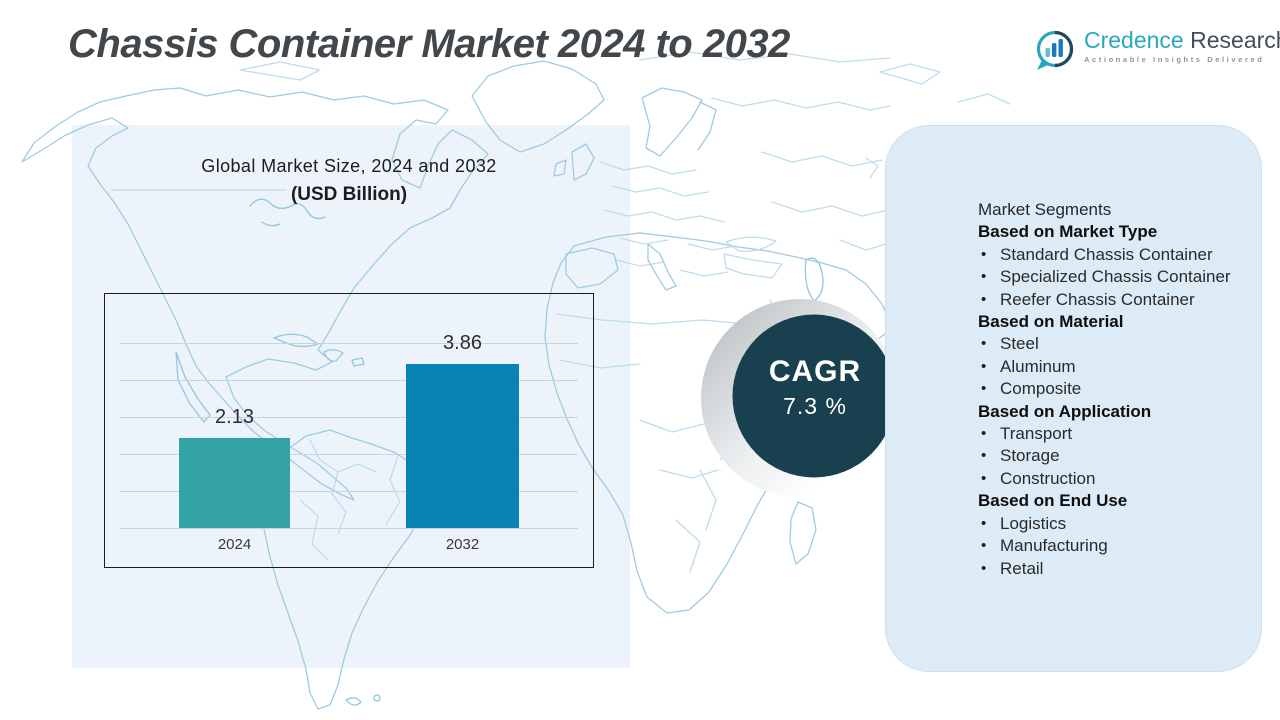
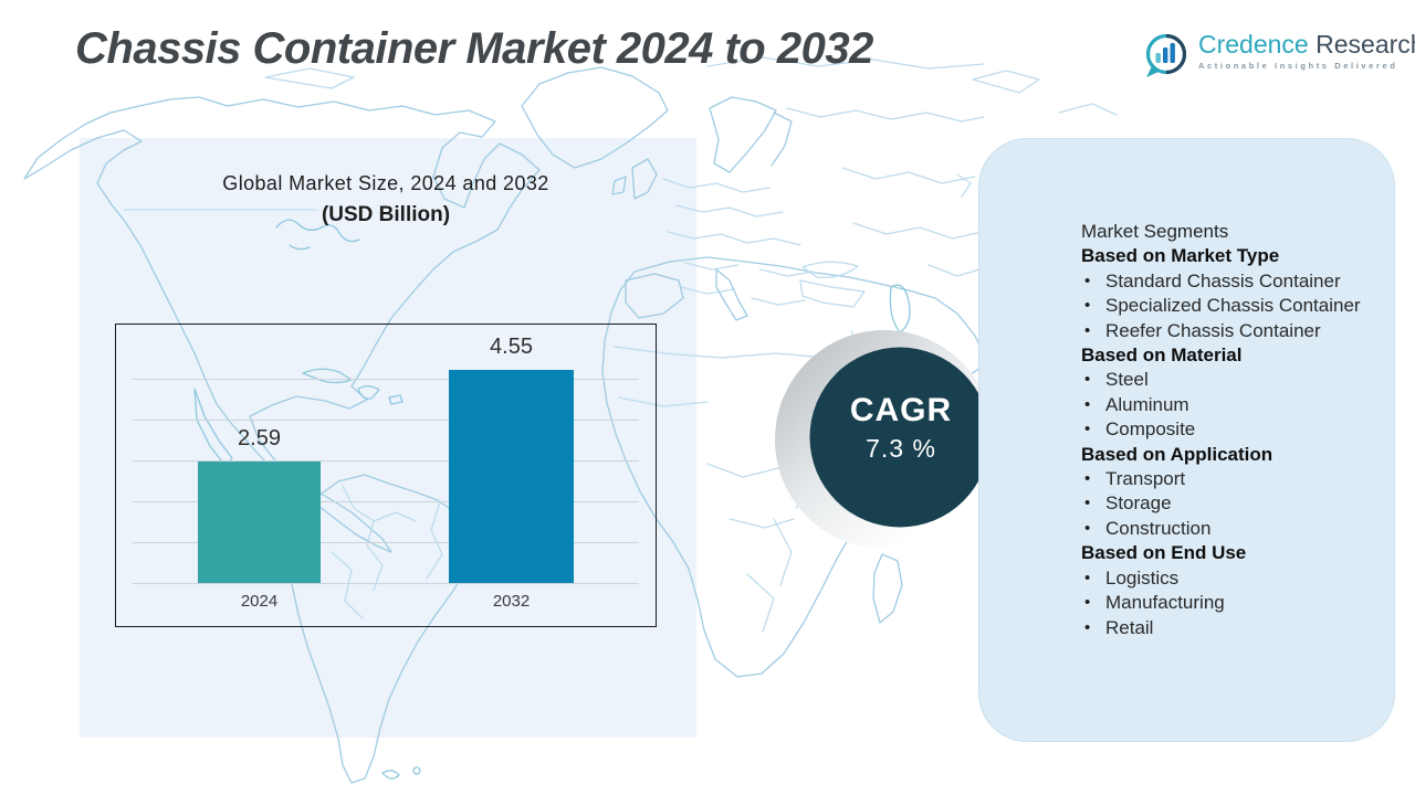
2024: 2.13 -> 2.59
2032: 3.86 -> 4.55
